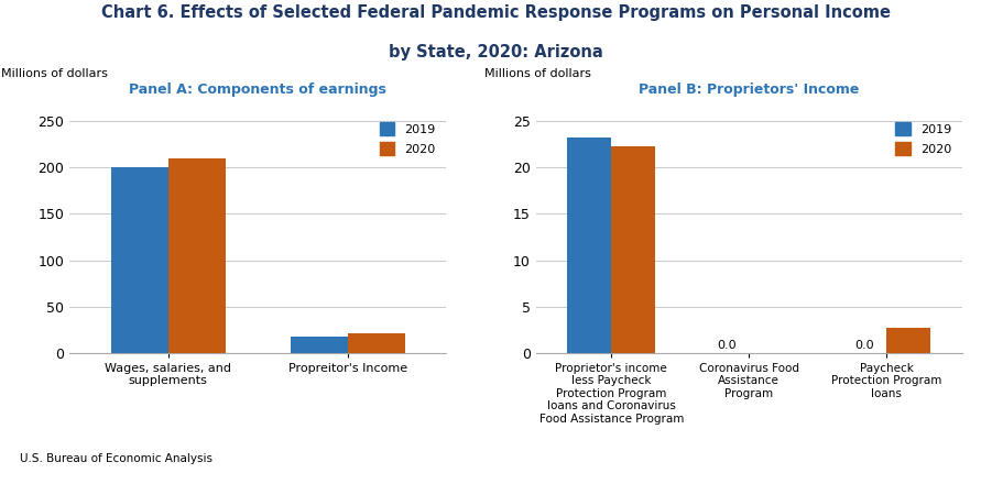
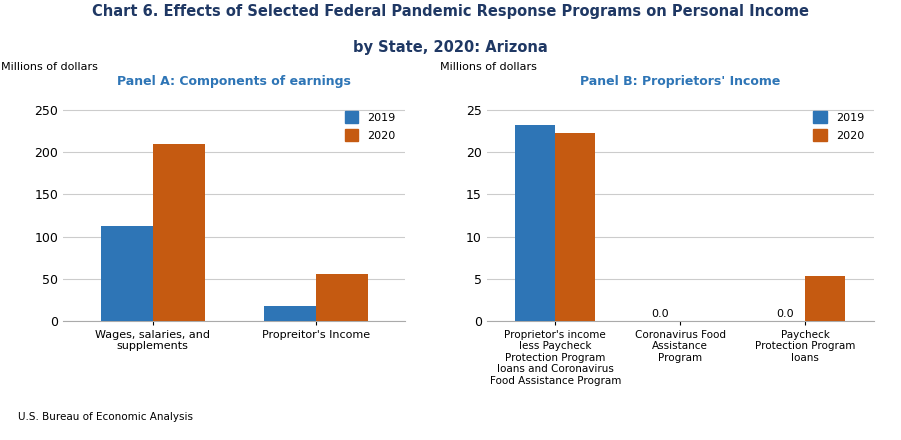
2019/Wages, salaries, and supplements: 200 -> 112
2020/Propreitor's Income: 21 -> 56
2020/Paycheck Protection Program loans: 2.7 -> 5.4
